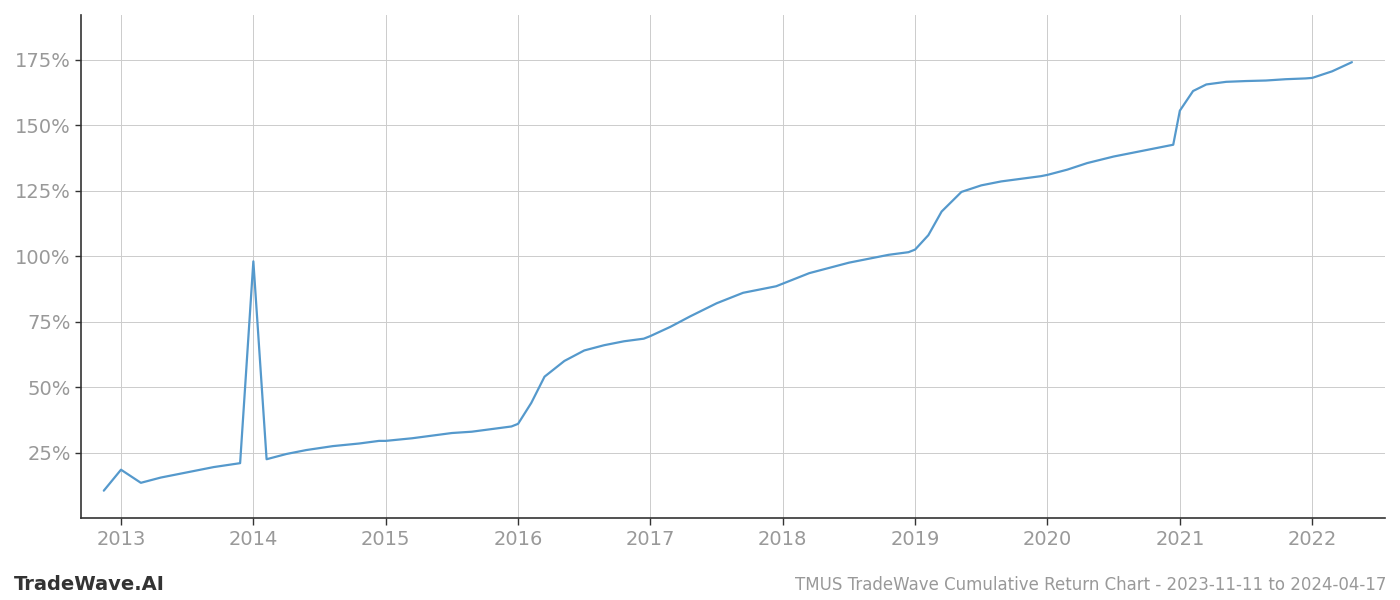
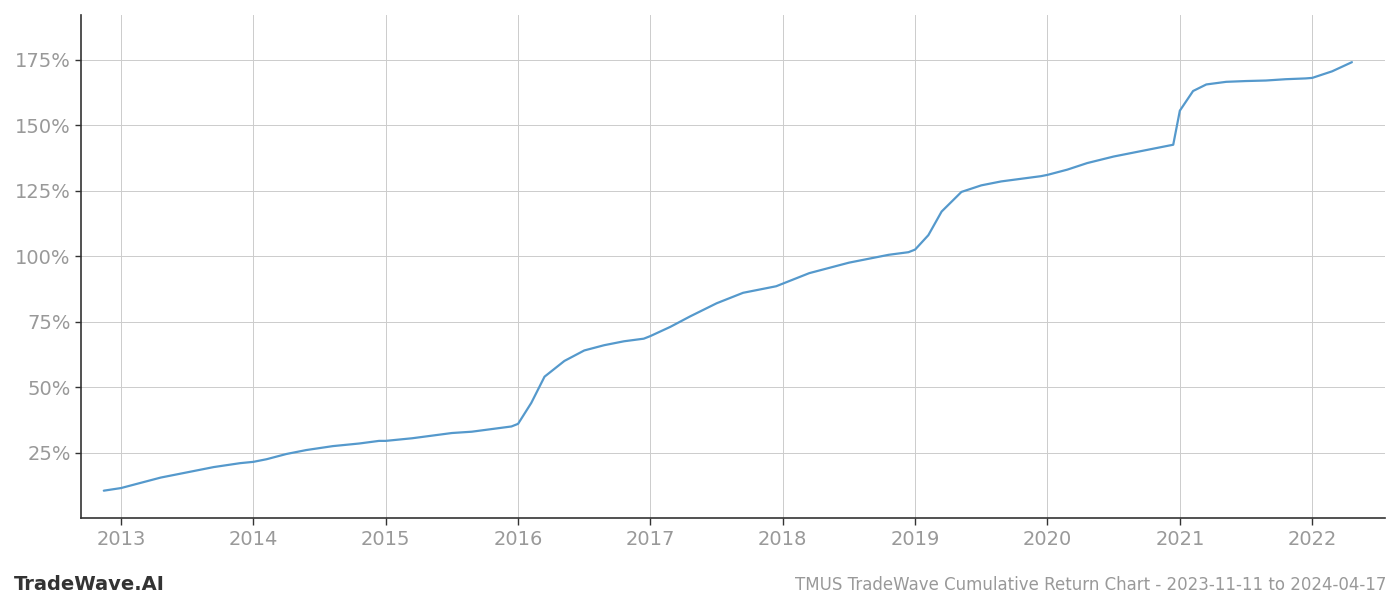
2013: 18.5% -> 11.5%
2014: 98.0% -> 21.5%
